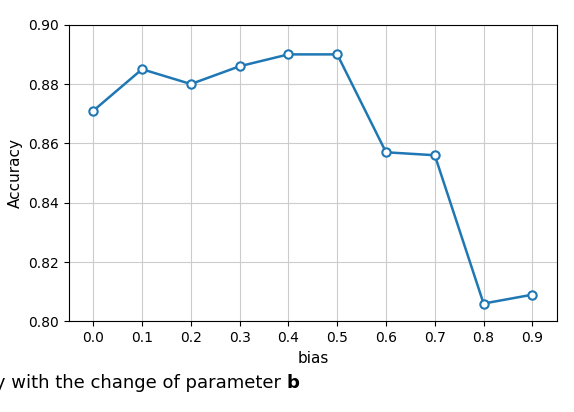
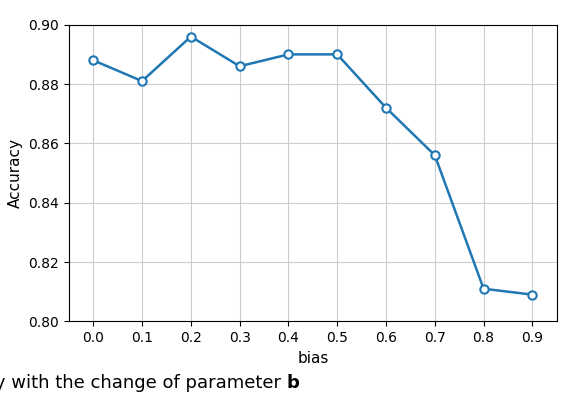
0.0: 0.871 -> 0.888
0.1: 0.885 -> 0.881
0.2: 0.880 -> 0.896
0.6: 0.857 -> 0.872
0.8: 0.806 -> 0.811
